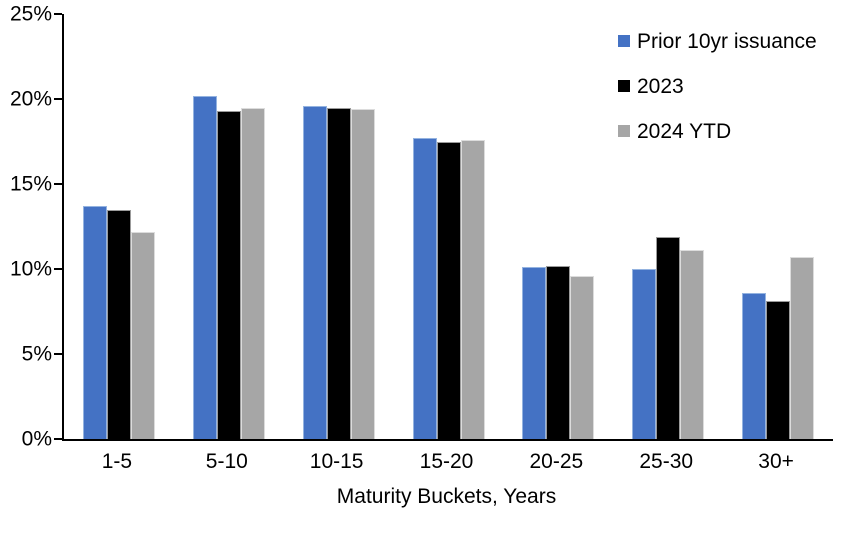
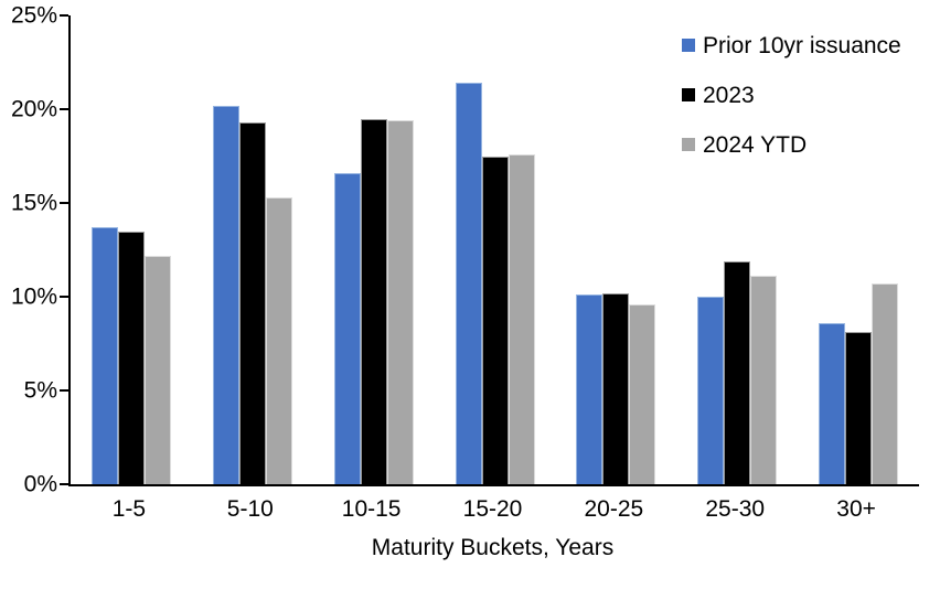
2024 YTD/5-10: 19.5% -> 15.3%
Prior 10yr issuance/10-15: 19.6% -> 16.6%
Prior 10yr issuance/15-20: 17.7% -> 21.4%
